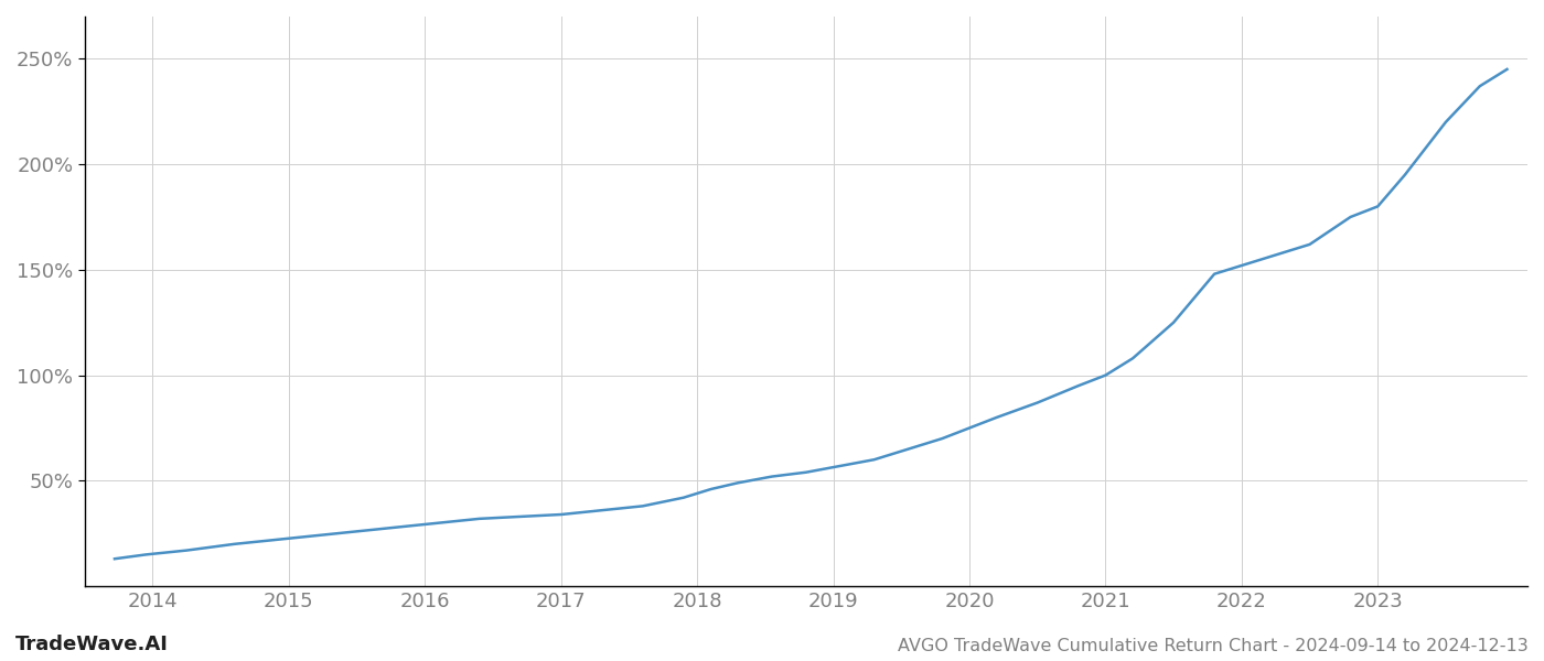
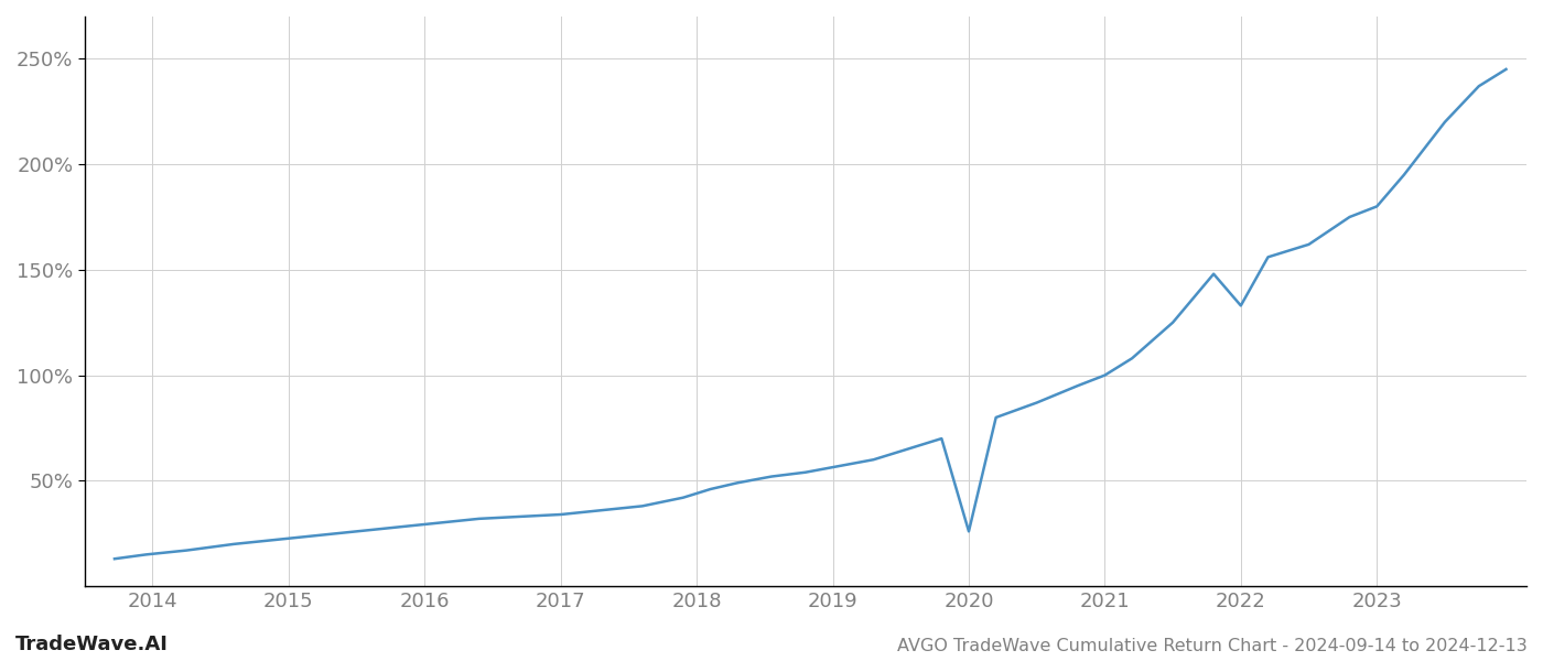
2020: 75% -> 26%
2022: 152% -> 133%
